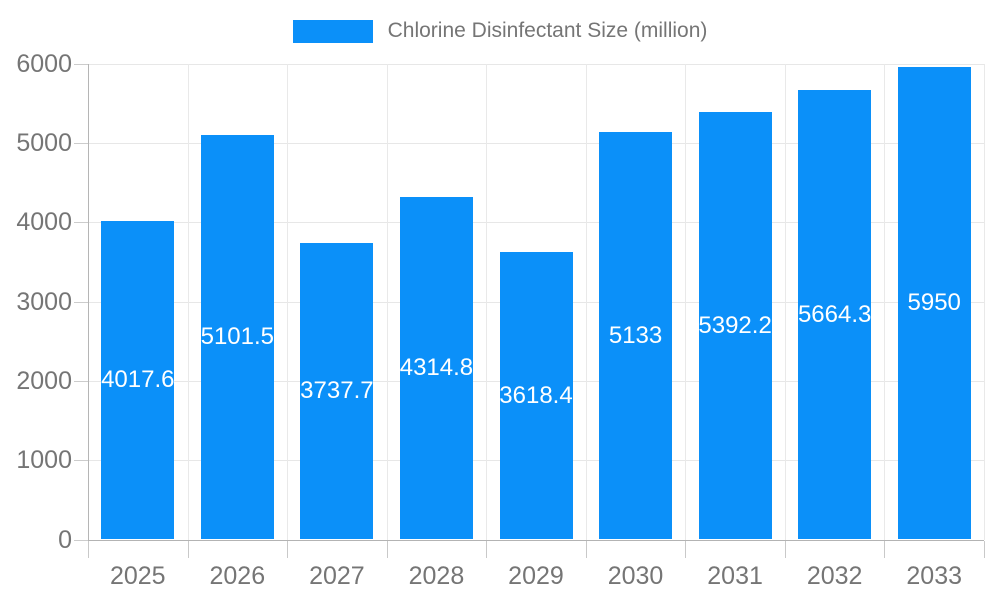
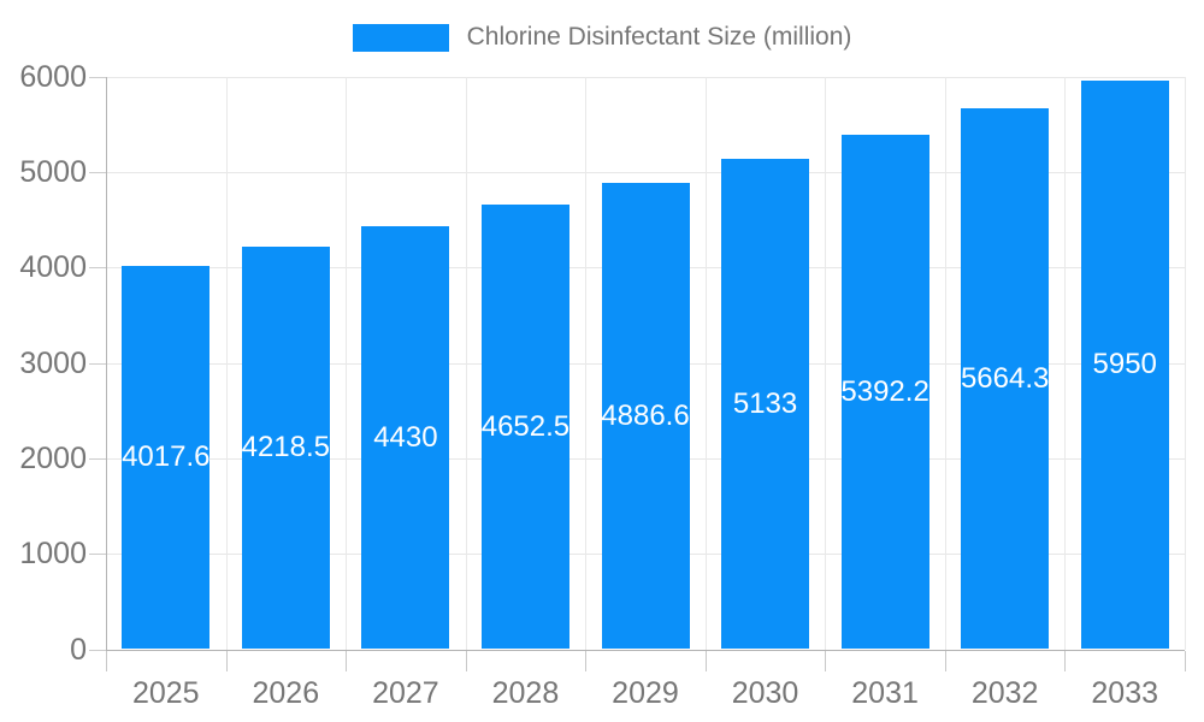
2026: 5101.5 -> 4218.5
2027: 3737.7 -> 4430
2028: 4314.8 -> 4652.5
2029: 3618.4 -> 4886.6
